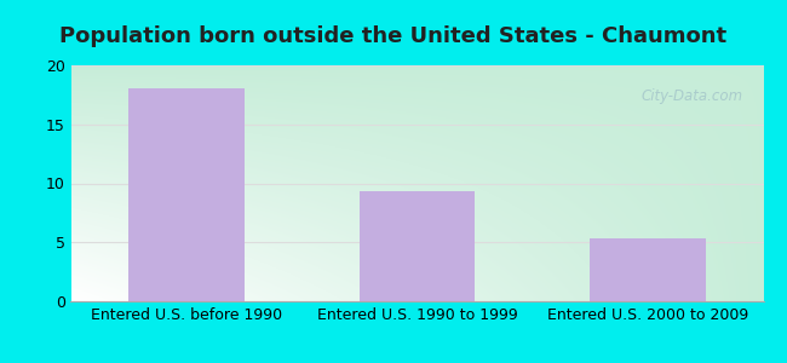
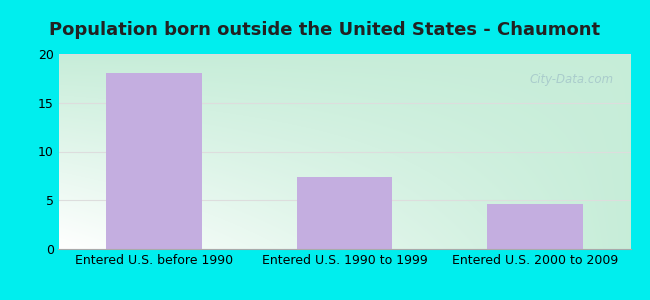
Entered U.S. 1990 to 1999: 9.3 -> 7.4
Entered U.S. 2000 to 2009: 5.3 -> 4.6
